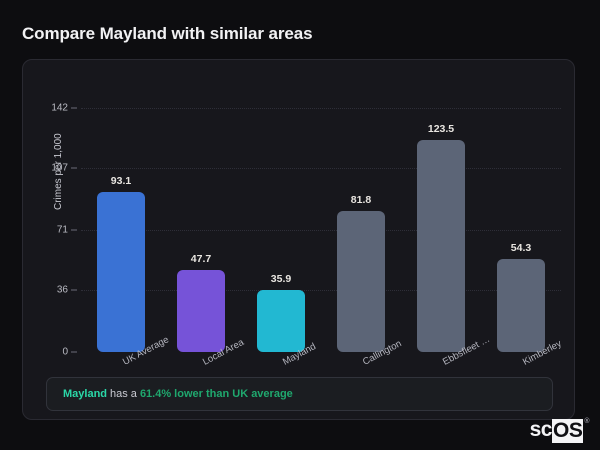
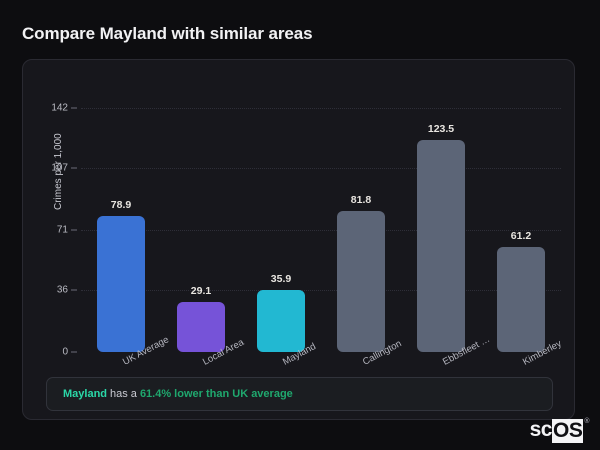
UK Average: 93.1 -> 78.9
Local Area: 47.7 -> 29.1
Kimberley: 54.3 -> 61.2
